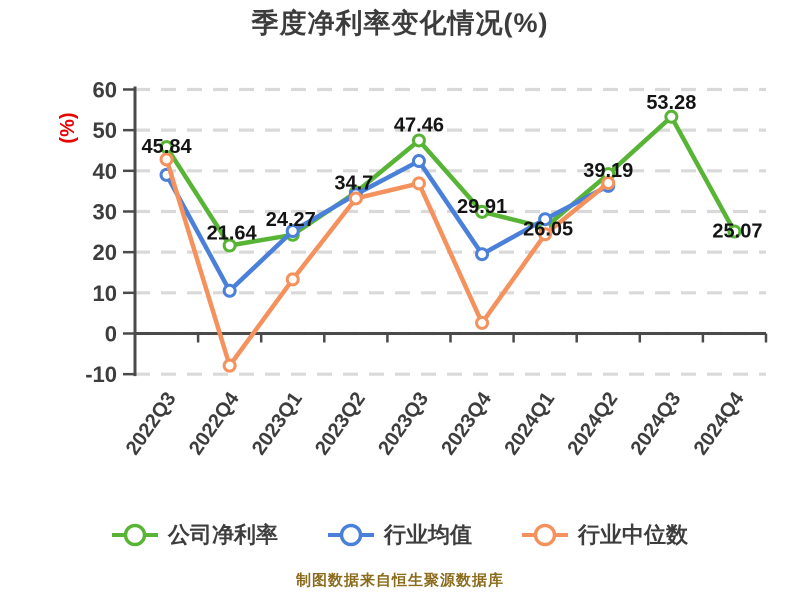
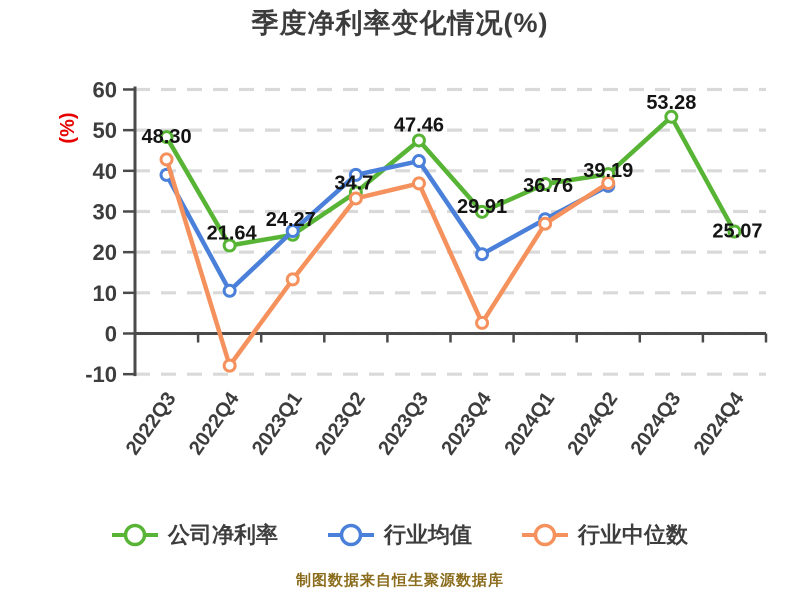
公司净利率/2022Q3: 45.84 -> 48.30
行业均值/2023Q2: 34 -> 39
公司净利率/2024Q1: 26.05 -> 36.76
行业中位数/2024Q1: 24 -> 27
